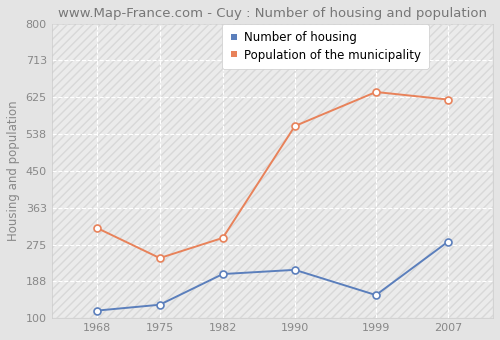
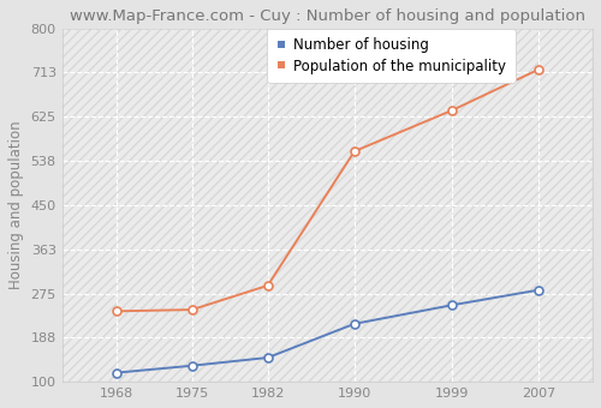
Population of the municipality/1968: 315 -> 240
Number of housing/1982: 205 -> 148
Number of housing/1999: 155 -> 252
Population of the municipality/2007: 620 -> 719
